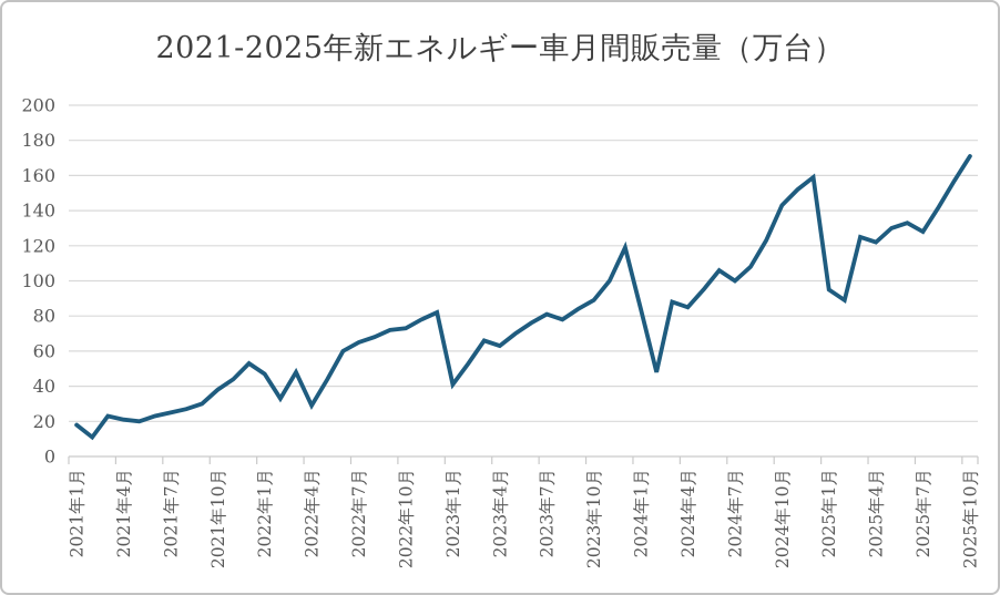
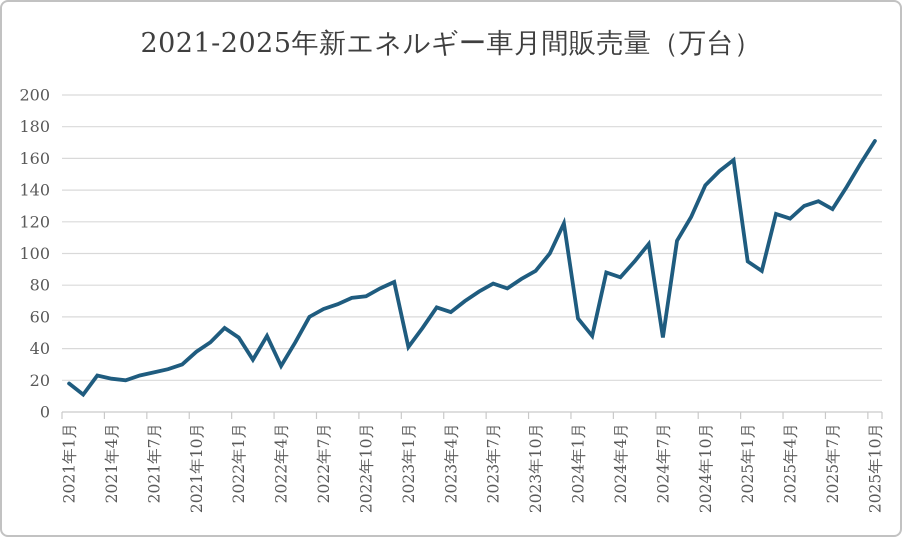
2024年1月: 84 -> 59
2024年7月: 100 -> 47
